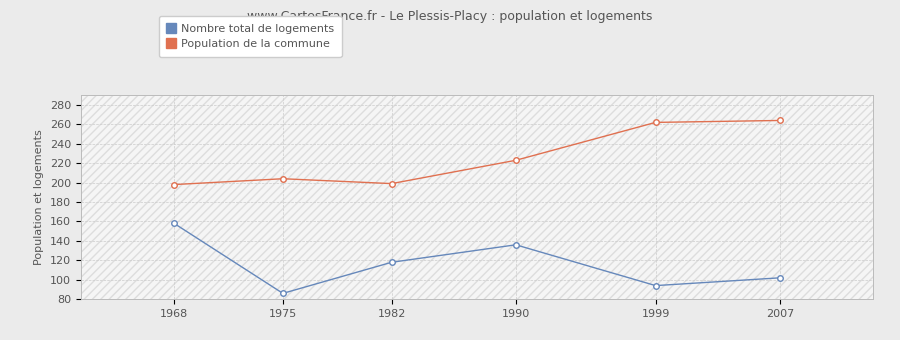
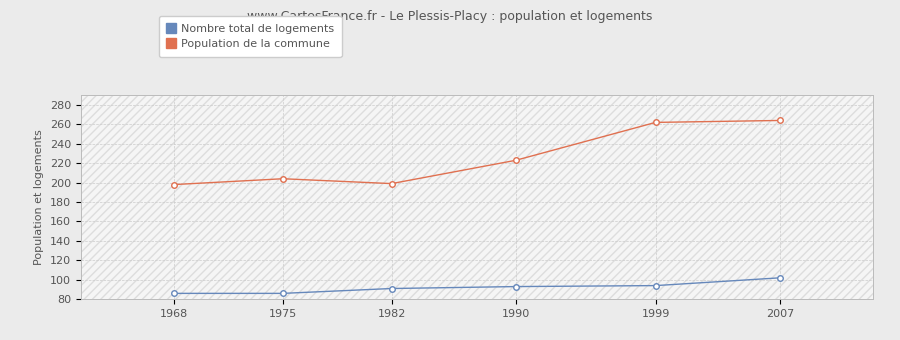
Nombre total de logements/1968: 158 -> 86
Nombre total de logements/1982: 118 -> 91
Nombre total de logements/1990: 136 -> 93
